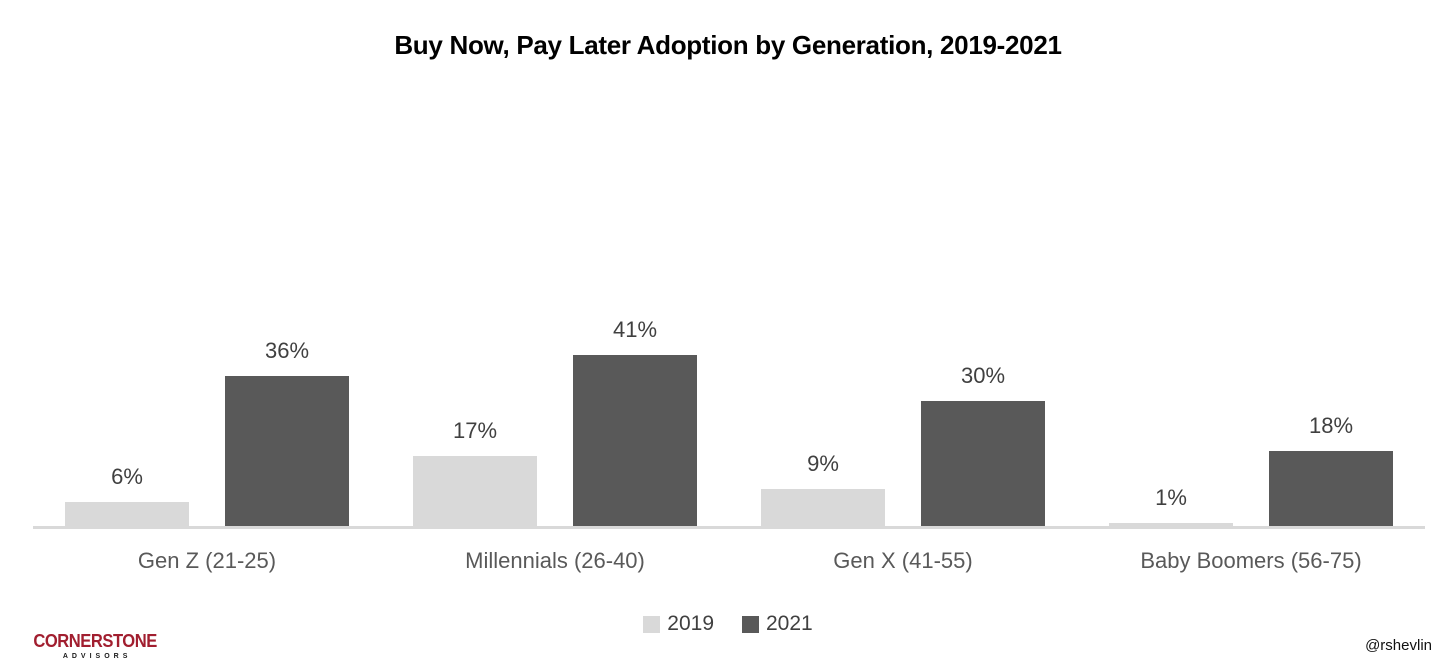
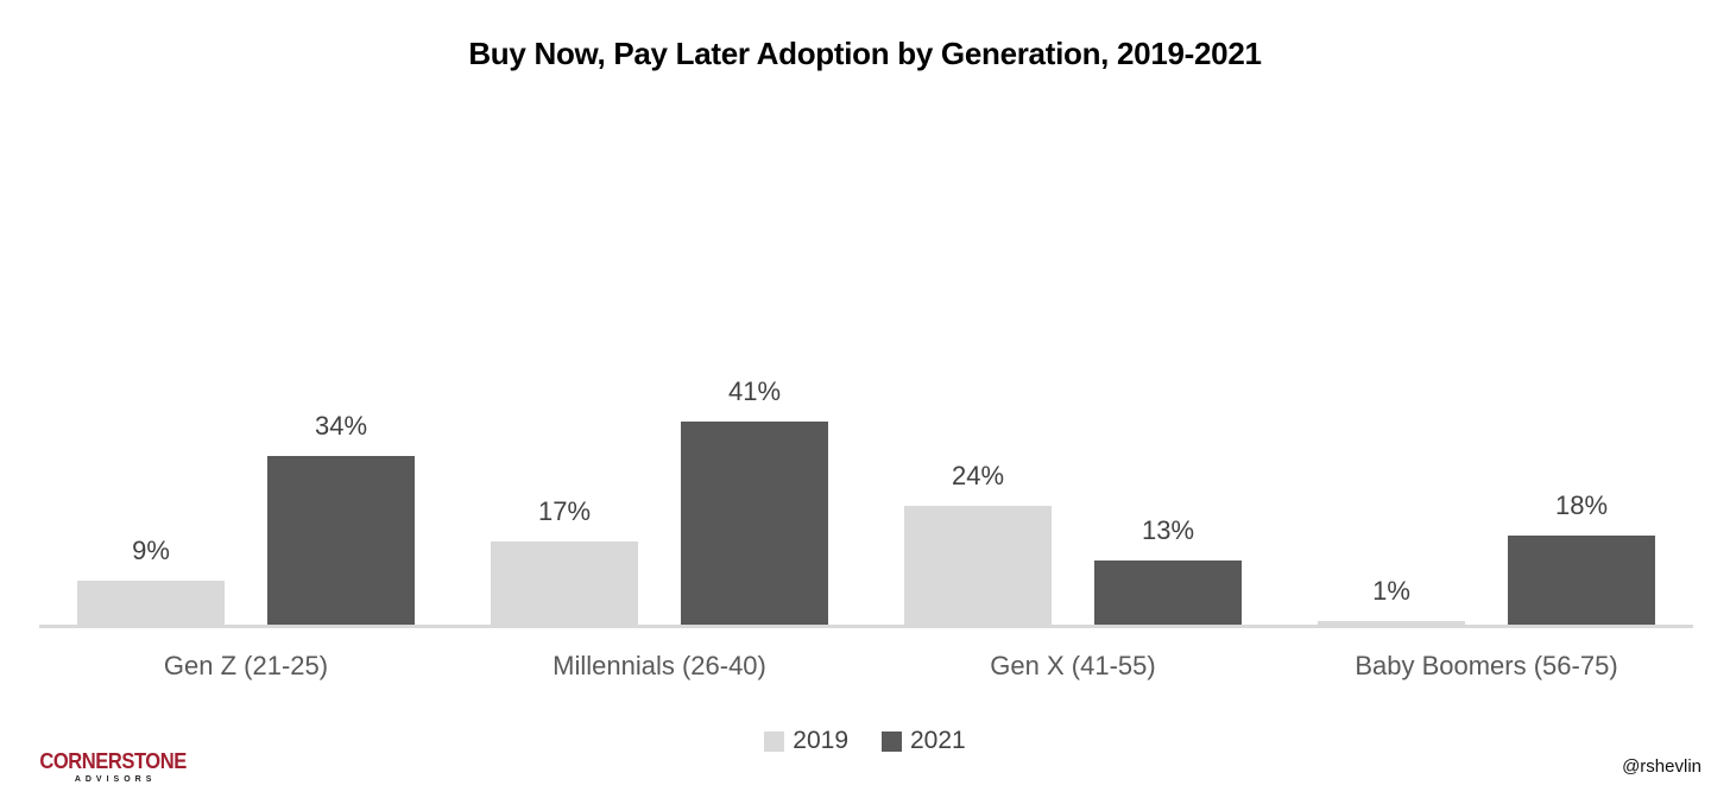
2019/Gen Z (21-25): 6% -> 9%
2021/Gen Z (21-25): 36% -> 34%
2019/Gen X (41-55): 9% -> 24%
2021/Gen X (41-55): 30% -> 13%
